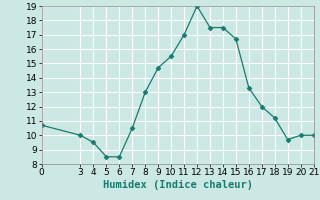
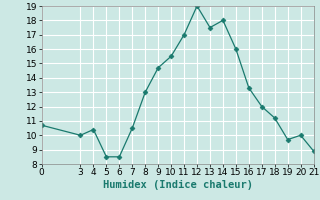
4: 9.5 -> 10.4
14: 17.5 -> 18.0
15: 16.7 -> 16.0
21: 10.0 -> 8.9
